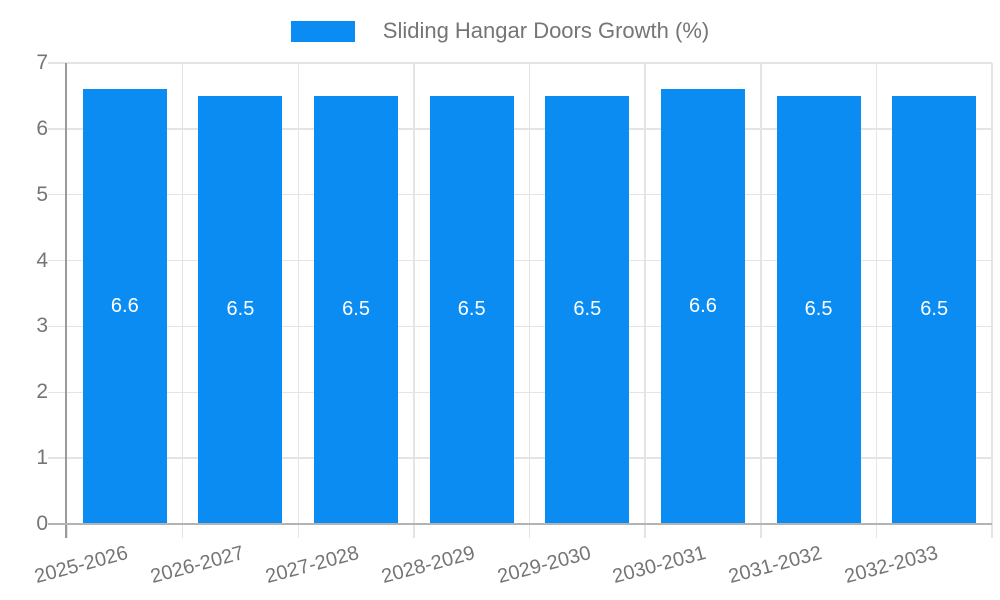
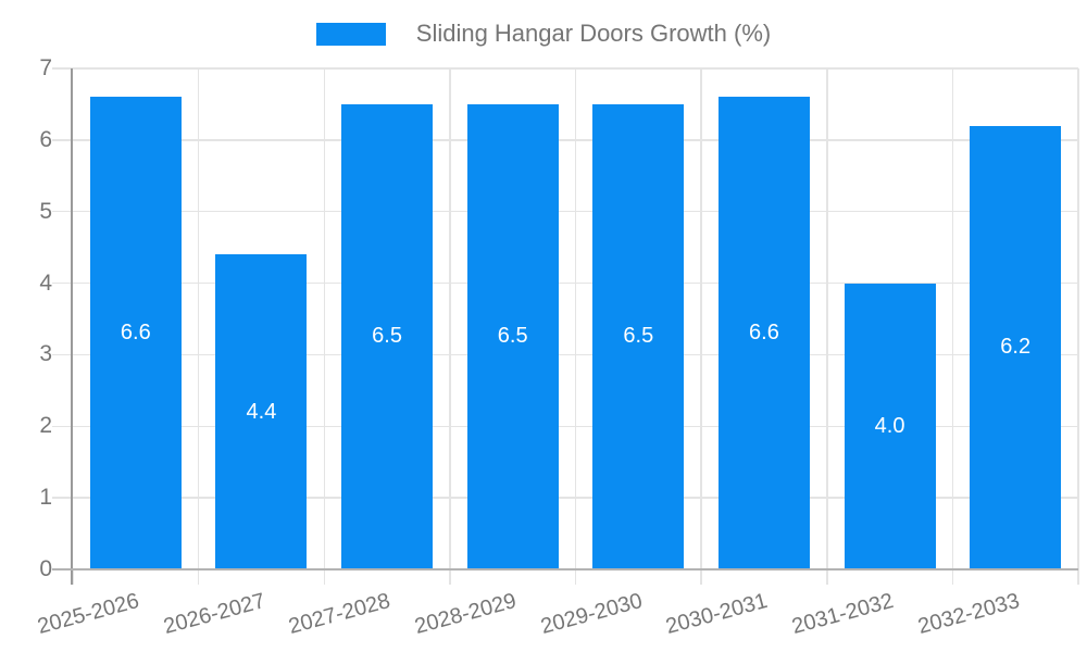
2026-2027: 6.5 -> 4.4
2031-2032: 6.5 -> 4.0
2032-2033: 6.5 -> 6.2
